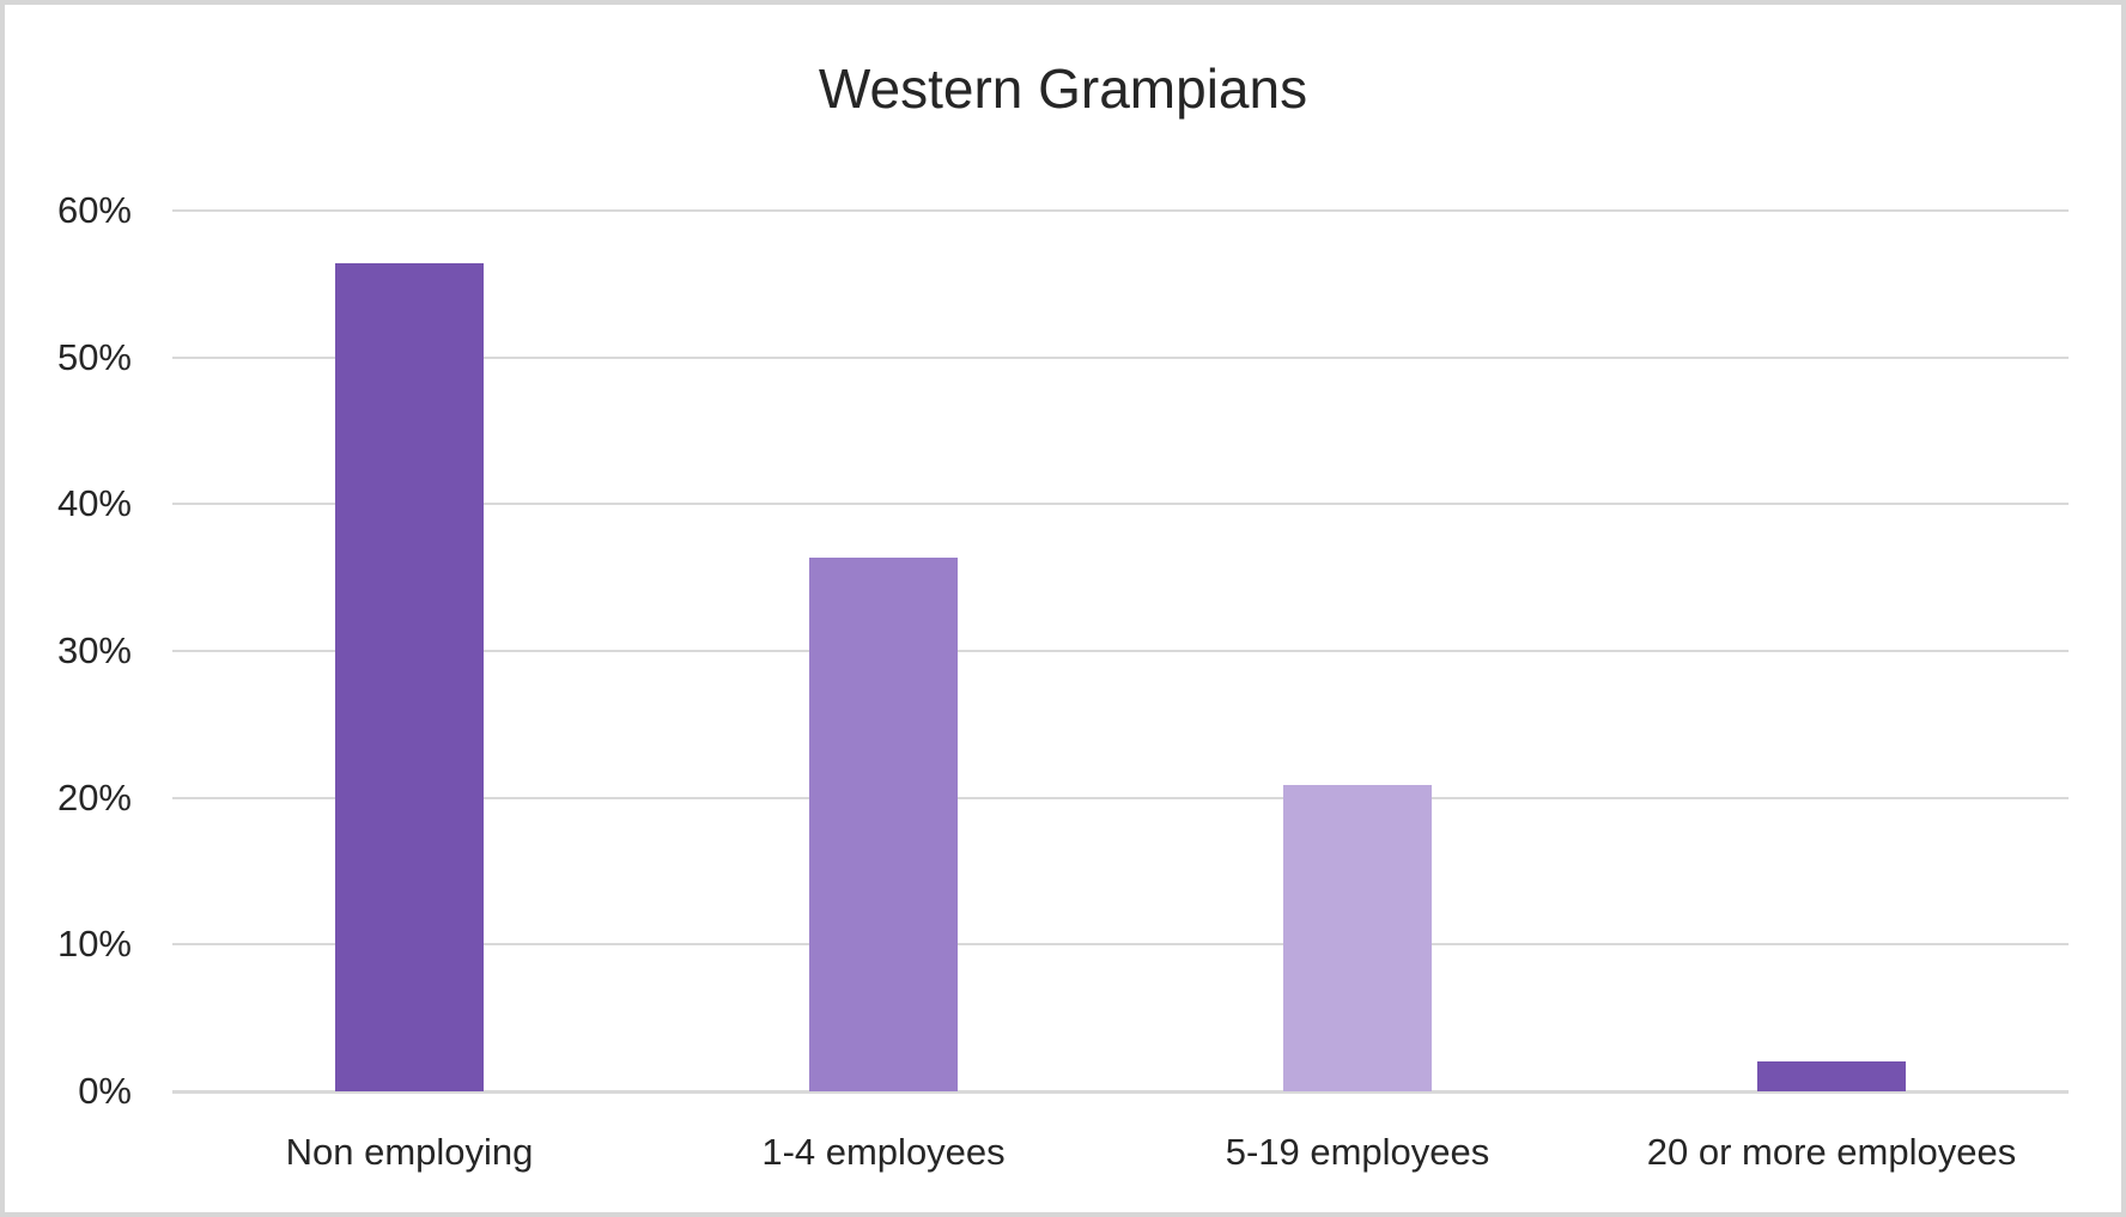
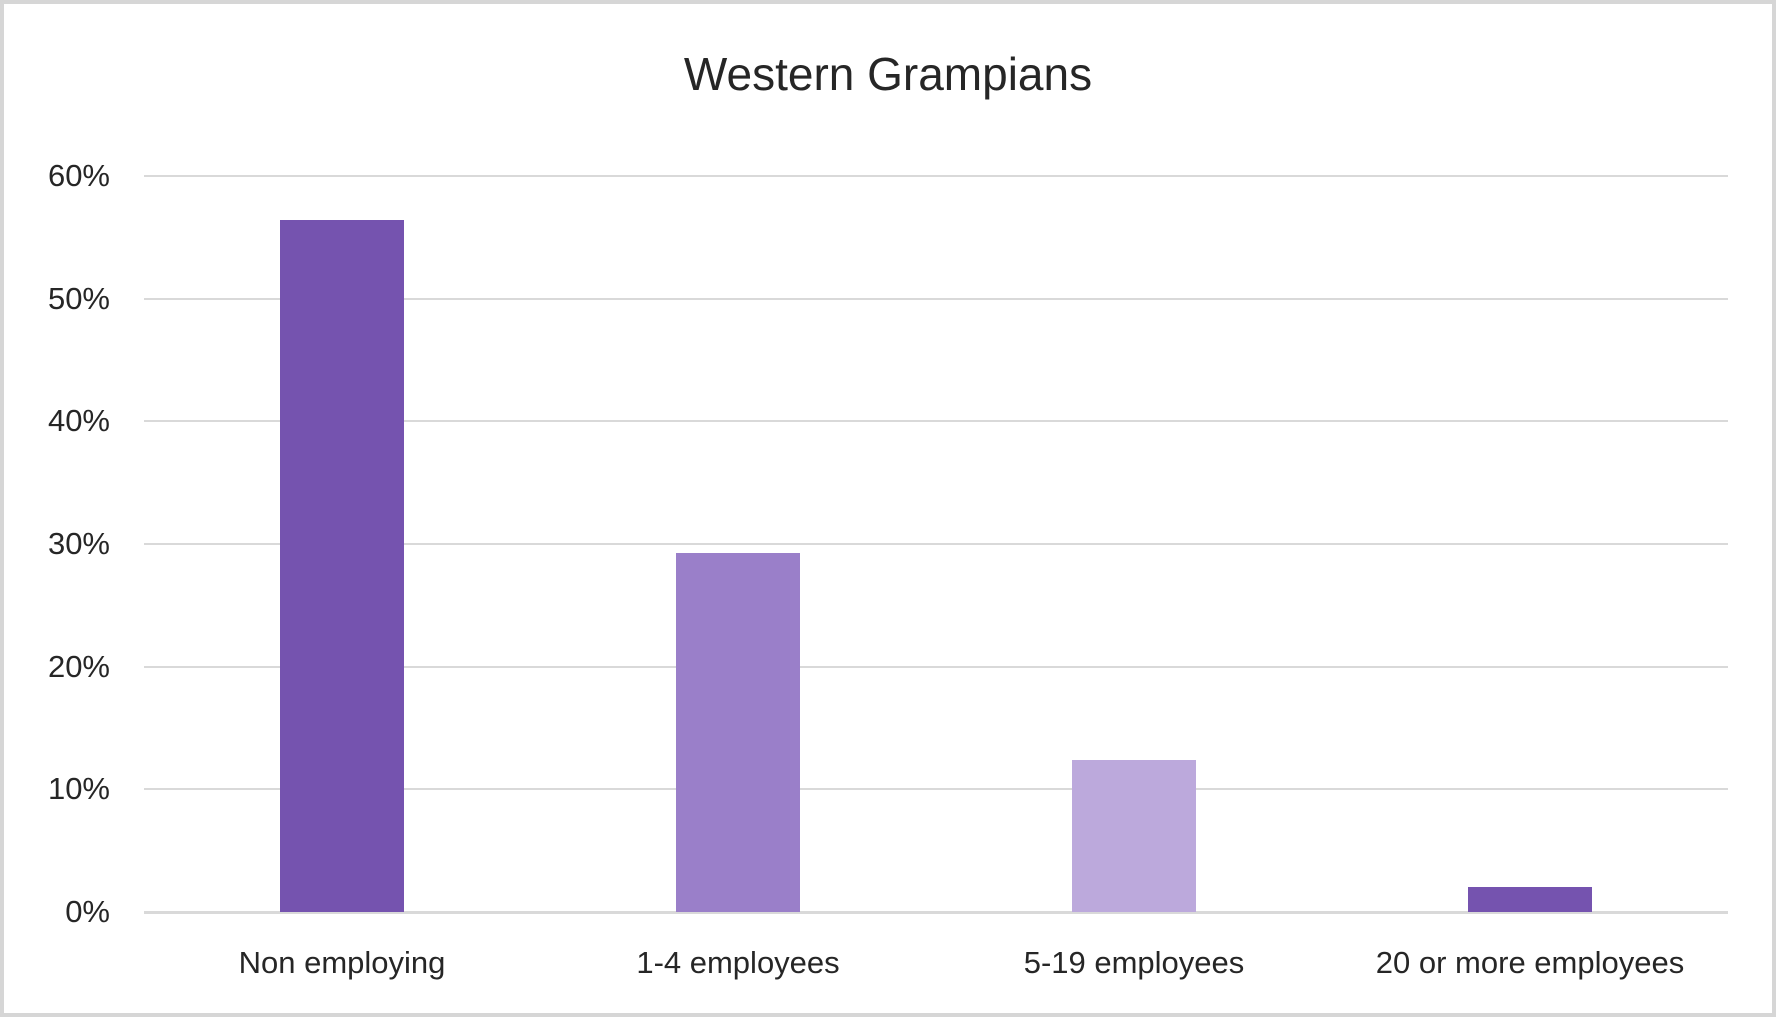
1-4 employees: 36.4% -> 29.3%
5-19 employees: 20.9% -> 12.4%
